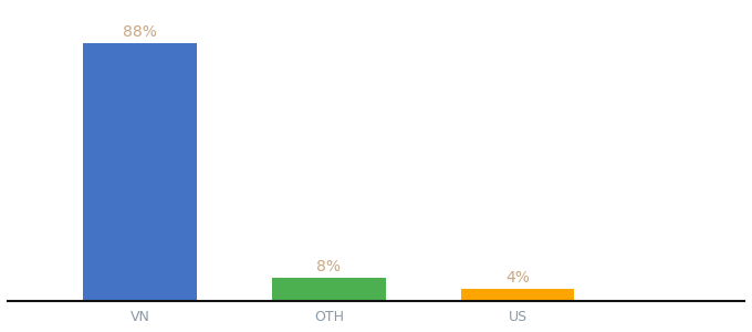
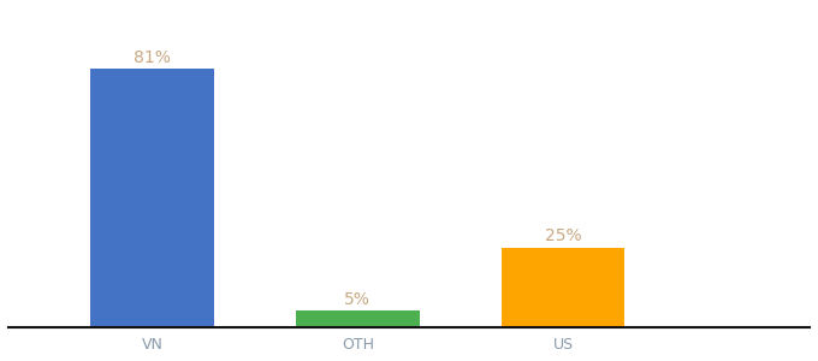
VN: 88% -> 81%
OTH: 8% -> 5%
US: 4% -> 25%
